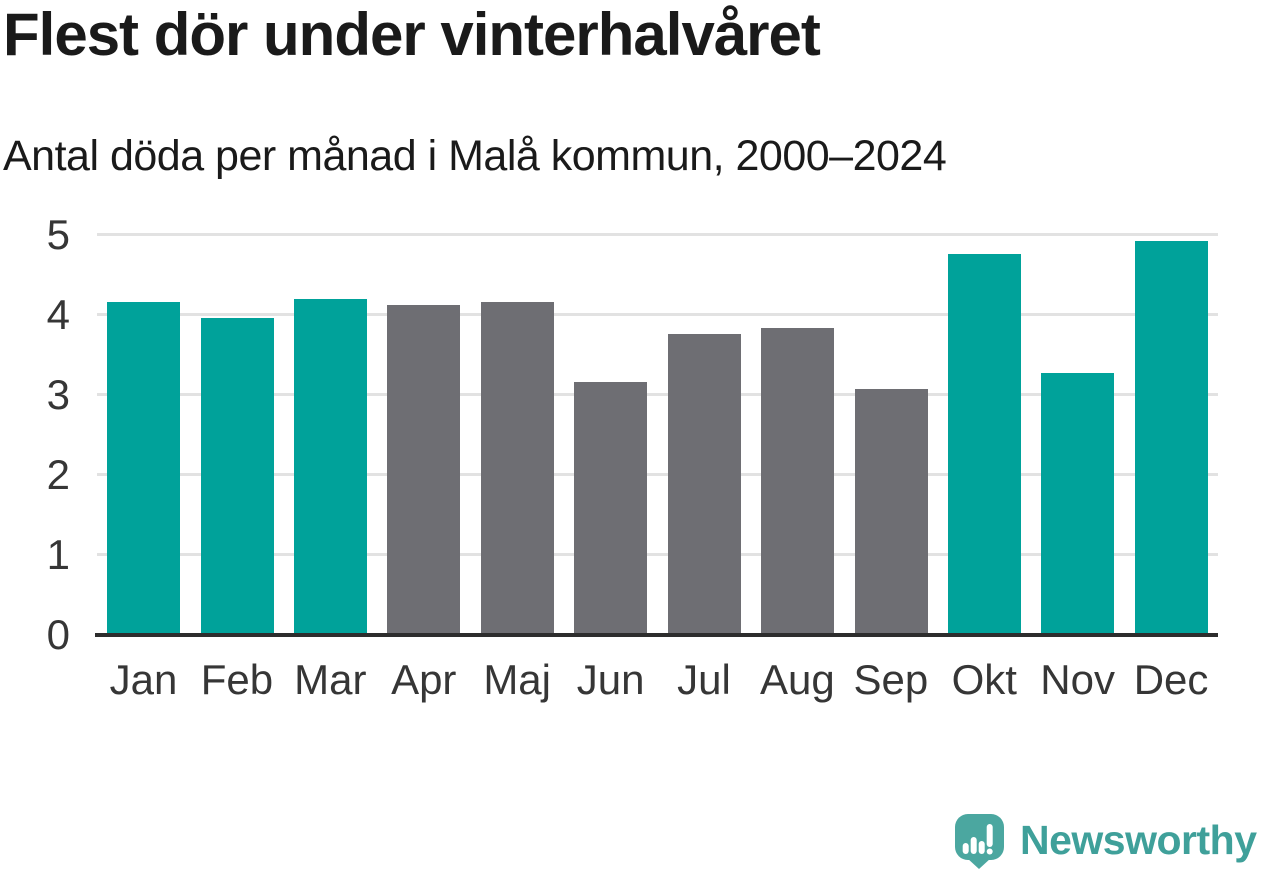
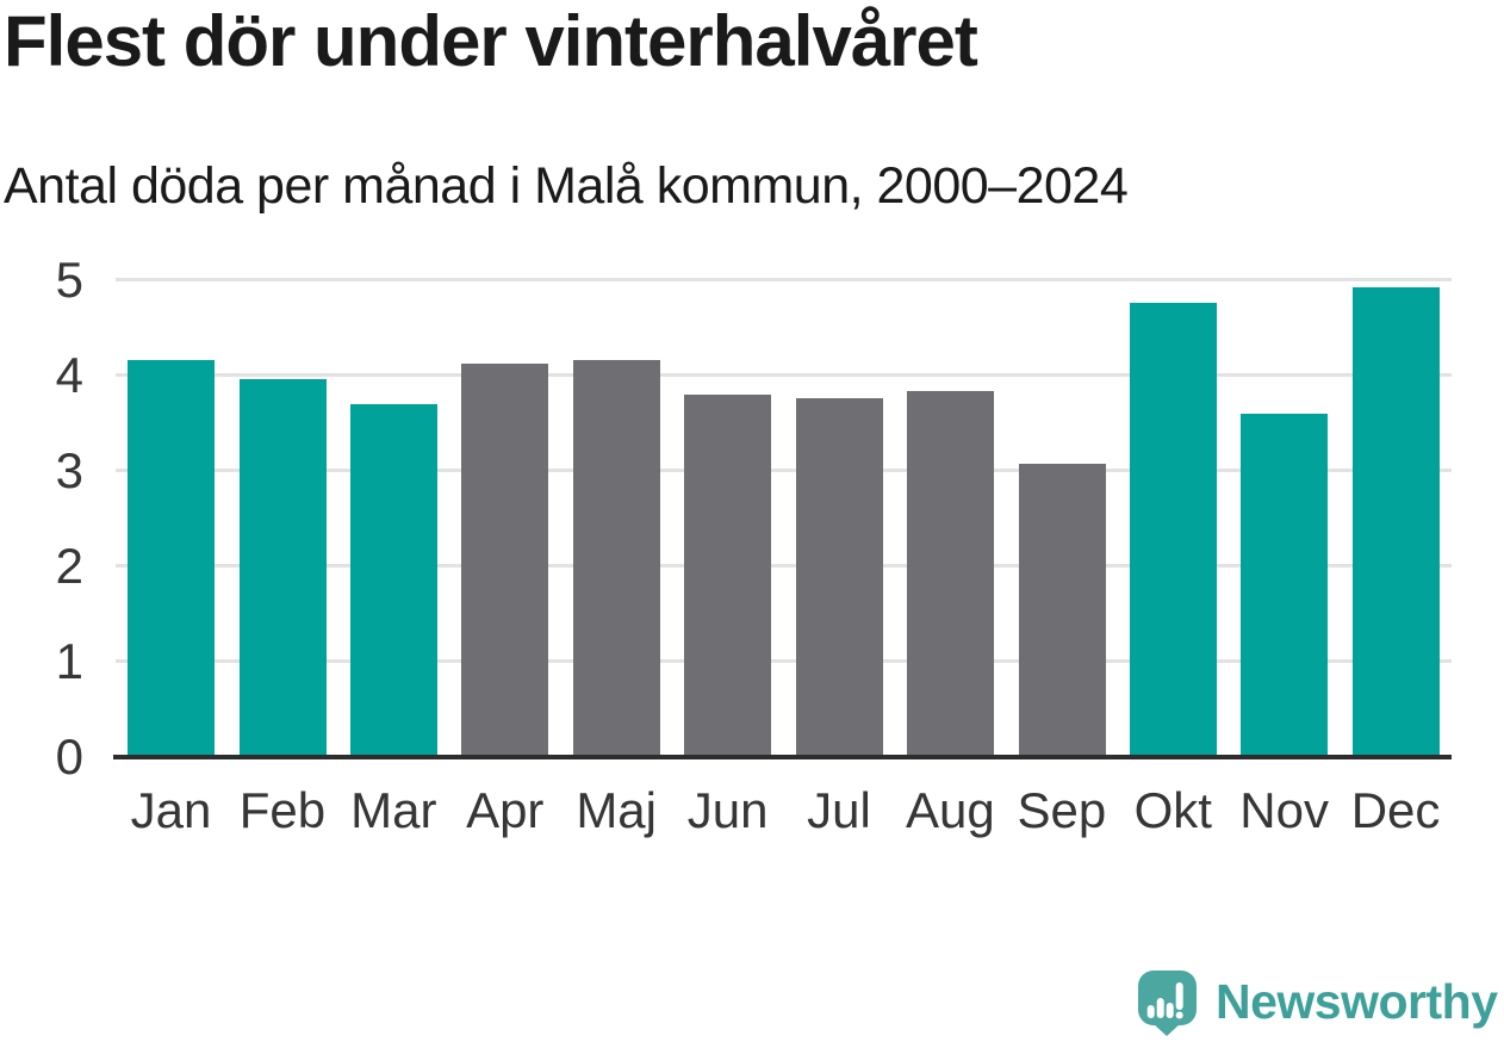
Mar: 4.2 -> 3.7
Jun: 3.2 -> 3.8
Nov: 3.3 -> 3.6
